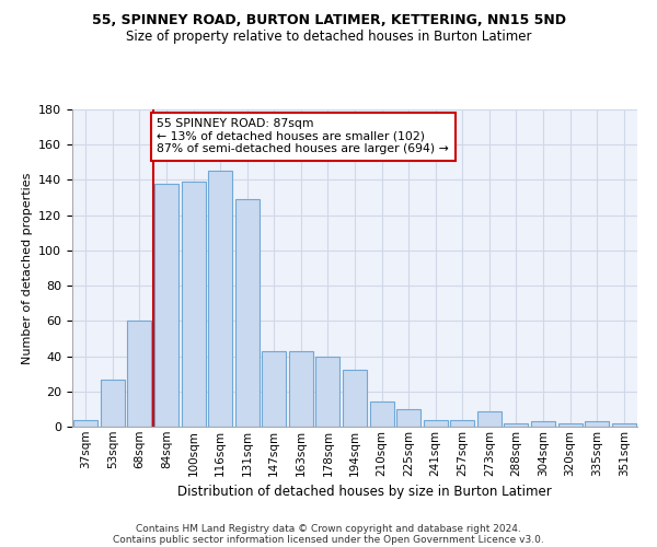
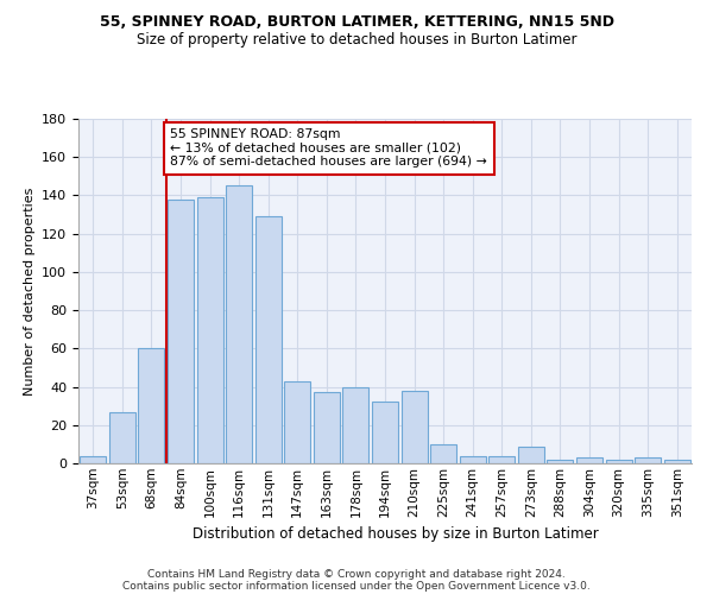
163sqm: 43 -> 37
210sqm: 14 -> 38
